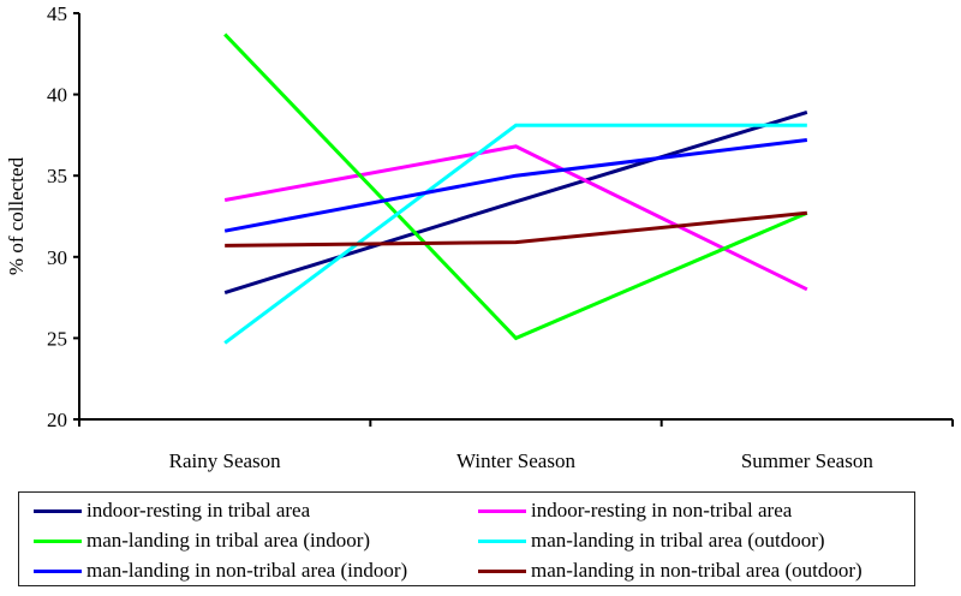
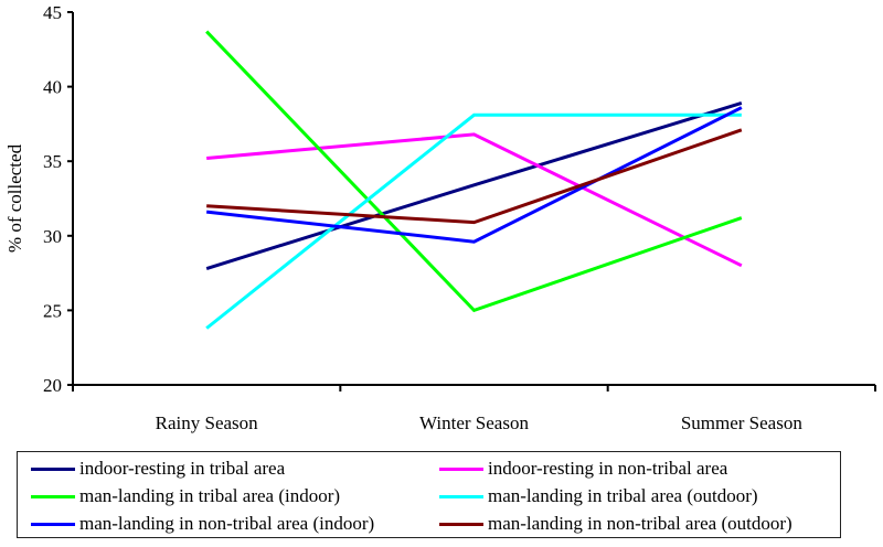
indoor-resting in non-tribal area/Rainy Season: 33.5 -> 35.2
man-landing in tribal area (outdoor)/Rainy Season: 24.7 -> 23.8
man-landing in non-tribal area (outdoor)/Rainy Season: 30.7 -> 32.0
man-landing in non-tribal area (indoor)/Winter Season: 35.0 -> 29.6
man-landing in tribal area (indoor)/Summer Season: 32.7 -> 31.2
man-landing in non-tribal area (indoor)/Summer Season: 37.2 -> 38.6
man-landing in non-tribal area (outdoor)/Summer Season: 32.7 -> 37.1
